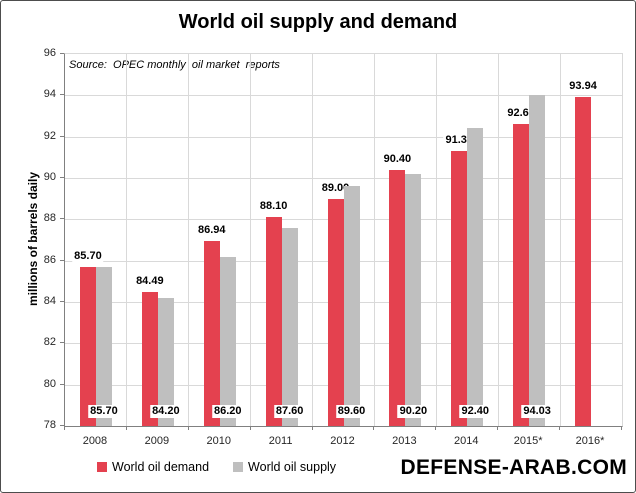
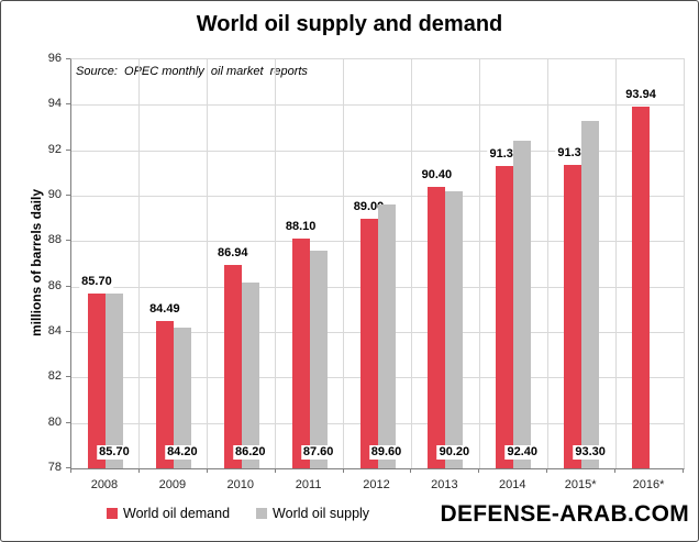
World oil demand/2015*: 92.61 -> 91.36
World oil supply/2015*: 94.03 -> 93.30
